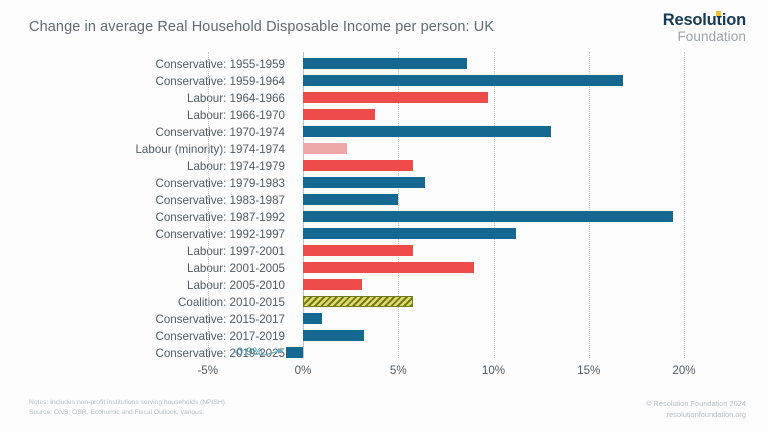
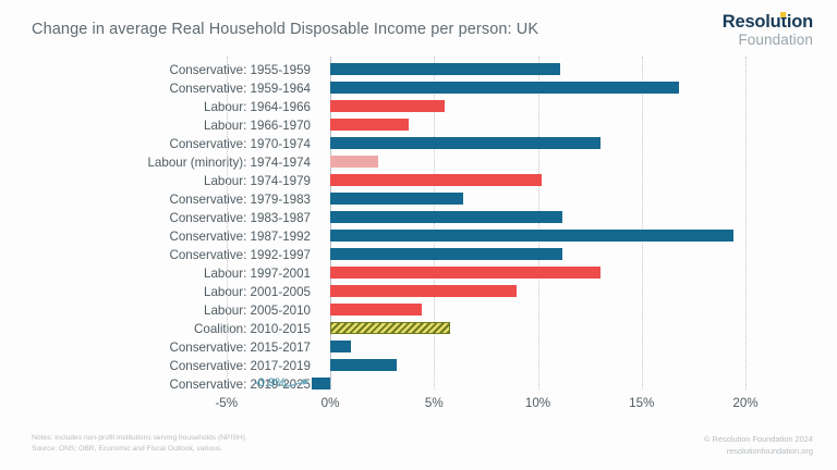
Conservative: 1955-1959: 8.6% -> 11.1%
Labour: 1964-1966: 9.7% -> 5.5%
Labour: 1974-1979: 5.8% -> 10.2%
Conservative: 1983-1987: 5.0% -> 11.2%
Labour: 1997-2001: 5.8% -> 13.0%
Labour: 2005-2010: 3.1% -> 4.4%
